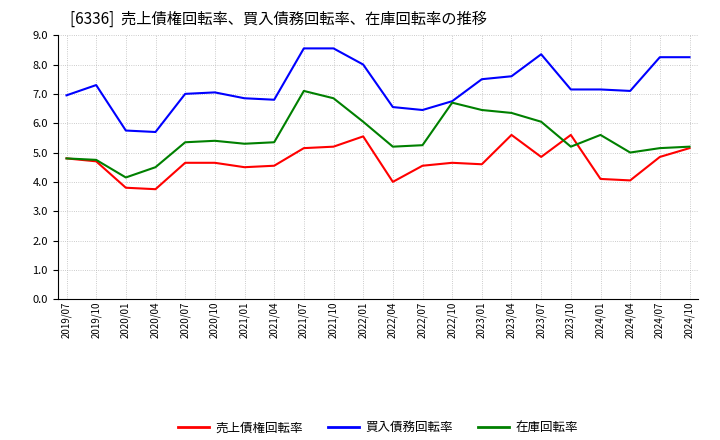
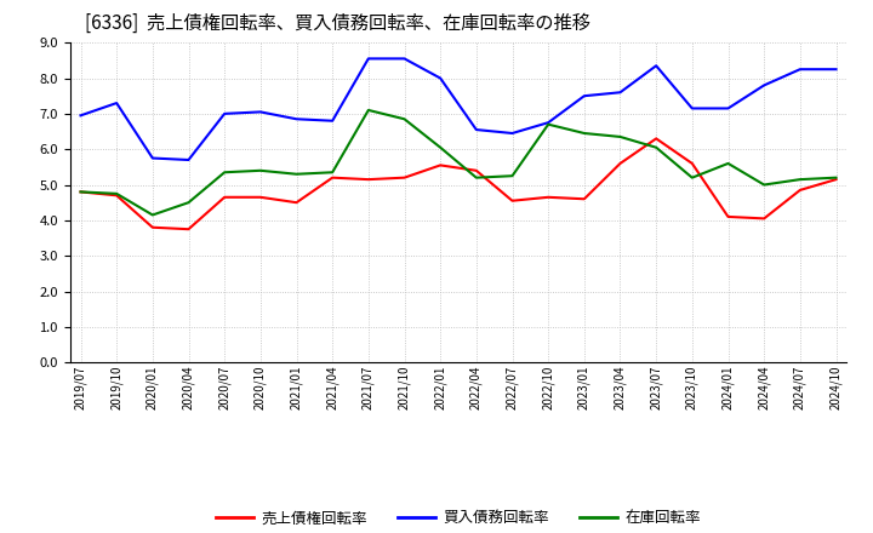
売上債権回転率/2021/04: 4.55 -> 5.20
売上債権回転率/2022/04: 4.00 -> 5.40
売上債権回転率/2023/07: 4.85 -> 6.30
買入債務回転率/2024/04: 7.10 -> 7.80
